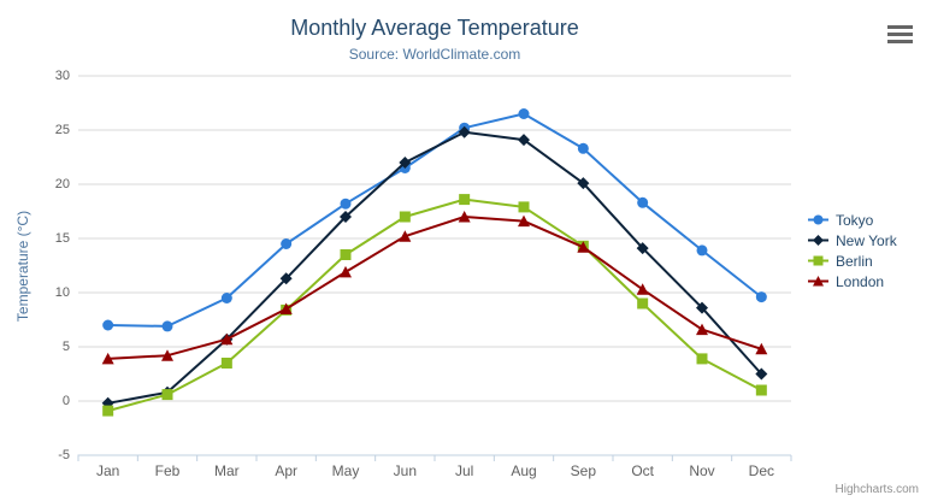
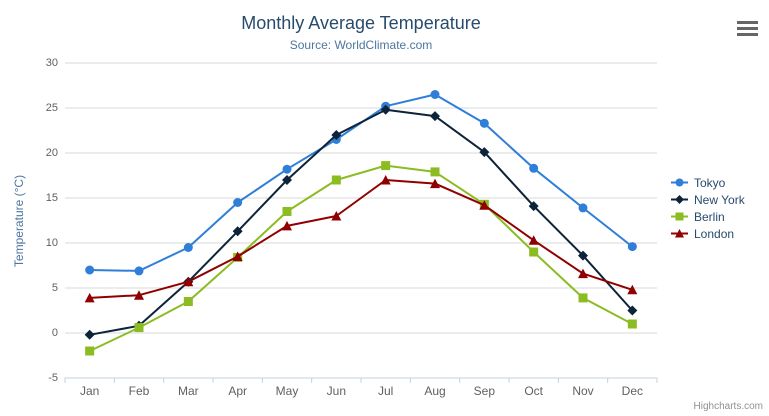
Berlin/Jan: -1 -> -2
London/Jun: 15 -> 13
